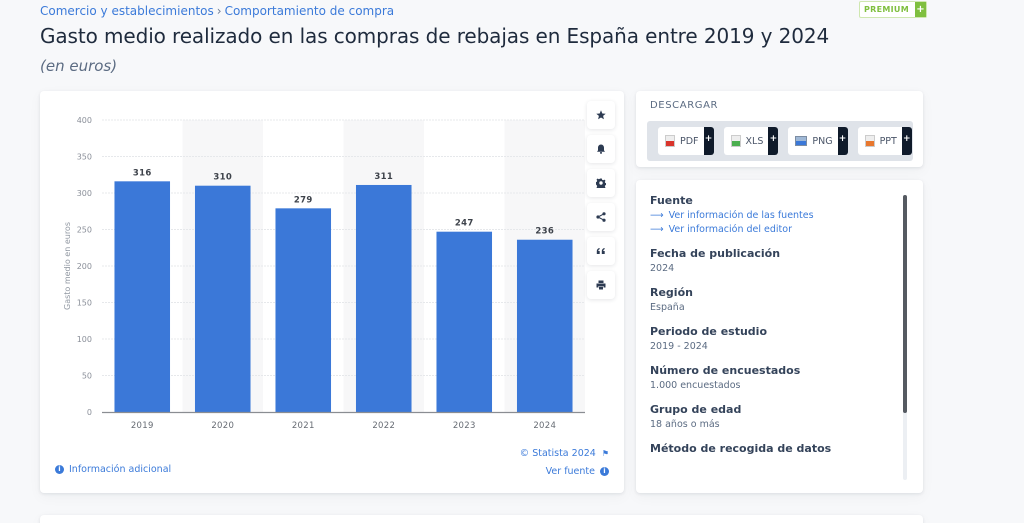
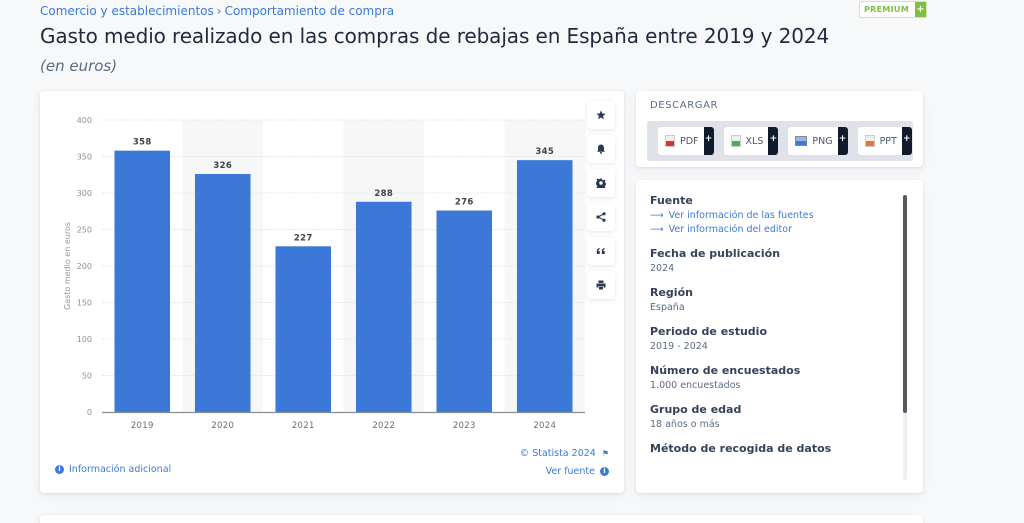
2019: 316 -> 358
2020: 310 -> 326
2021: 279 -> 227
2022: 311 -> 288
2023: 247 -> 276
2024: 236 -> 345
